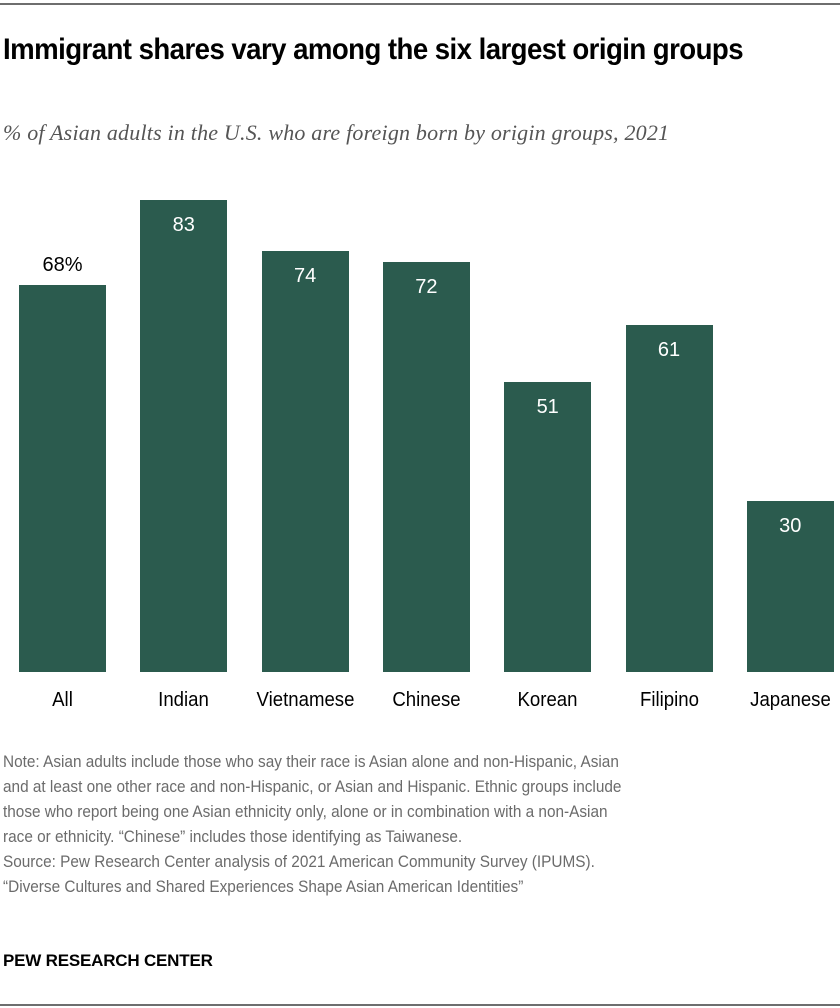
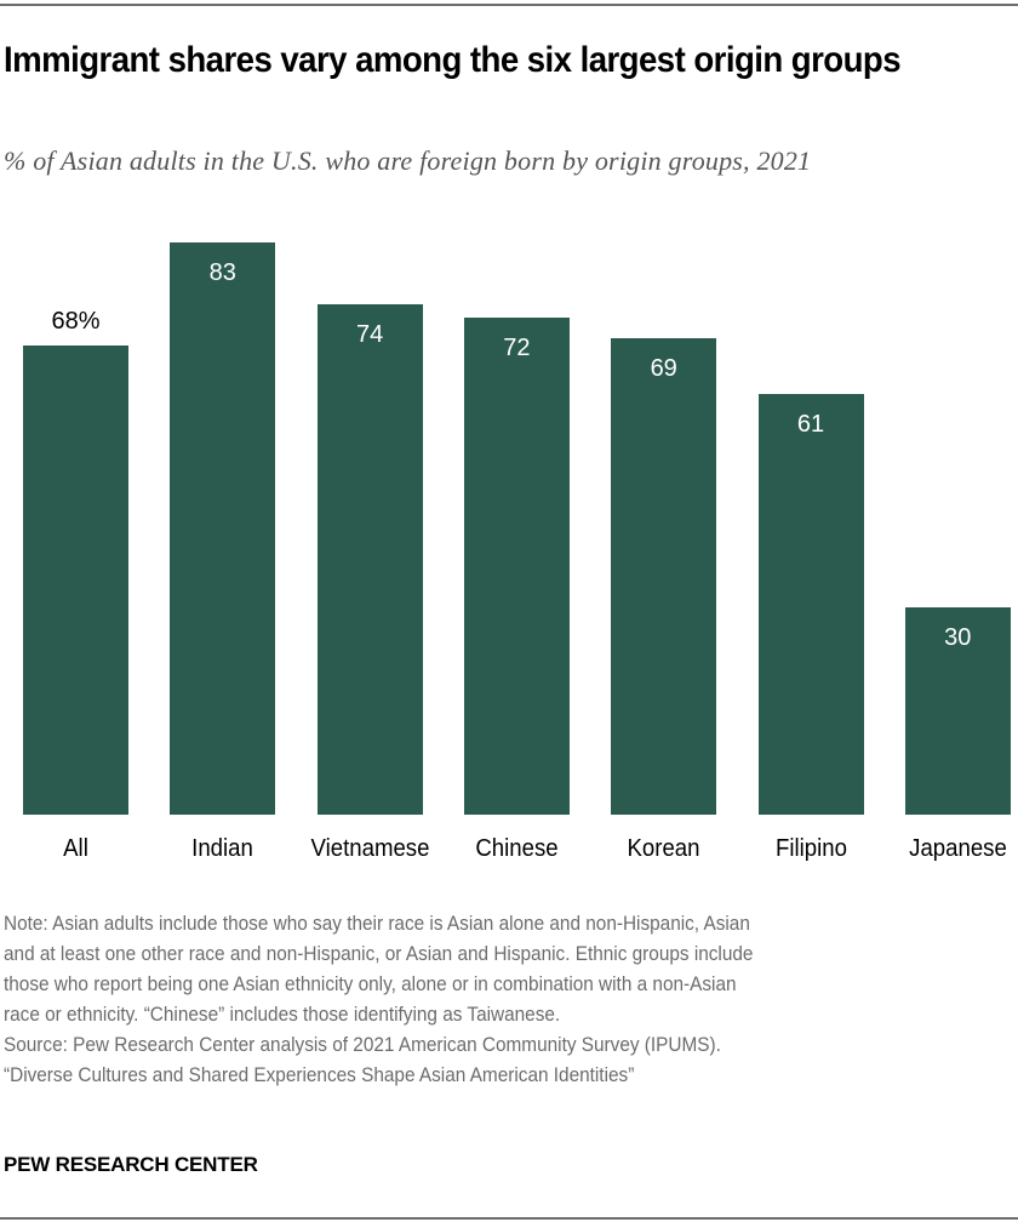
Korean: 51 -> 69
